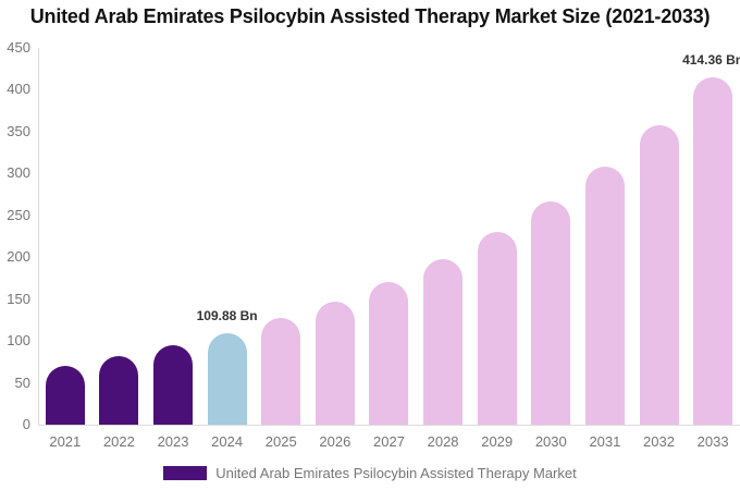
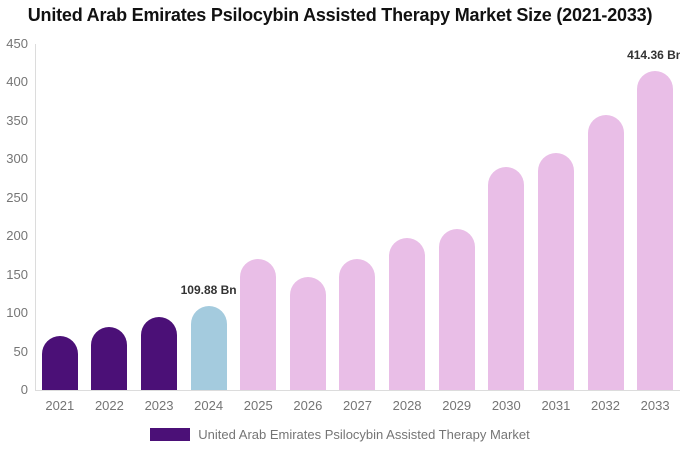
2025: 130 -> 170
2029: 230 -> 210
2030: 270 -> 290
